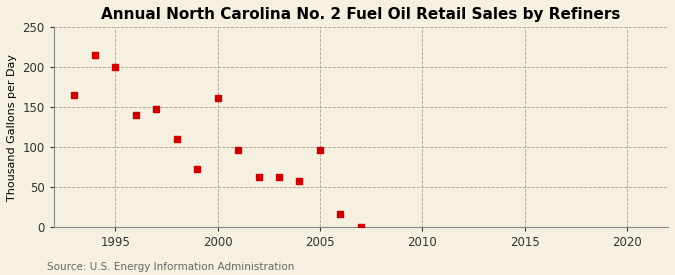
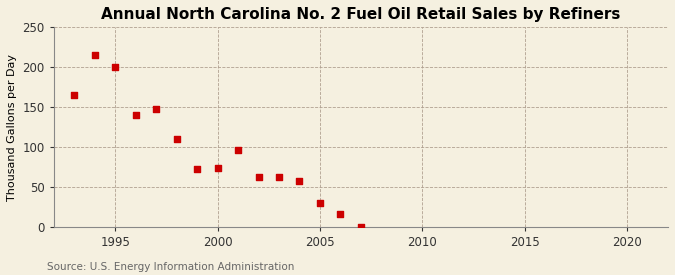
2000: 162 -> 74
2005: 96 -> 30
